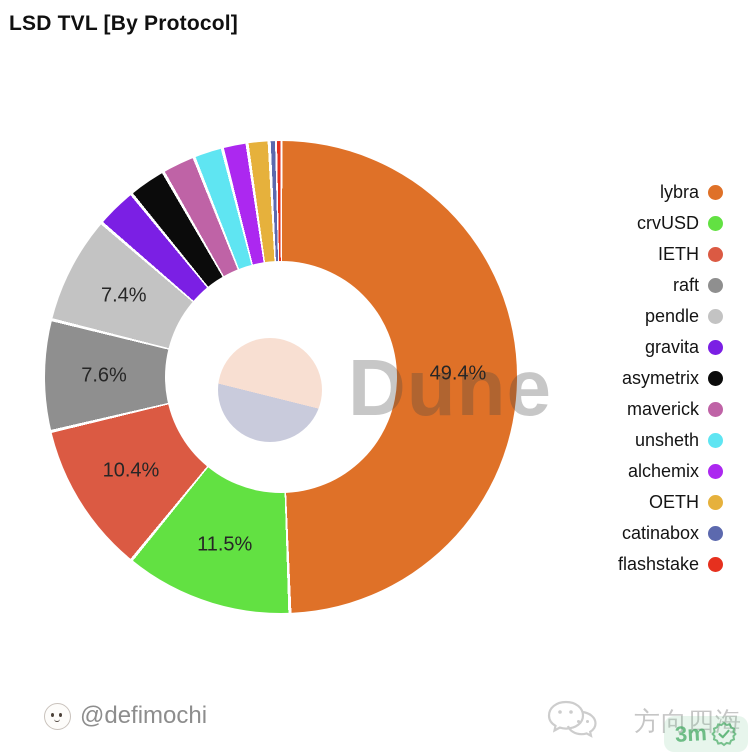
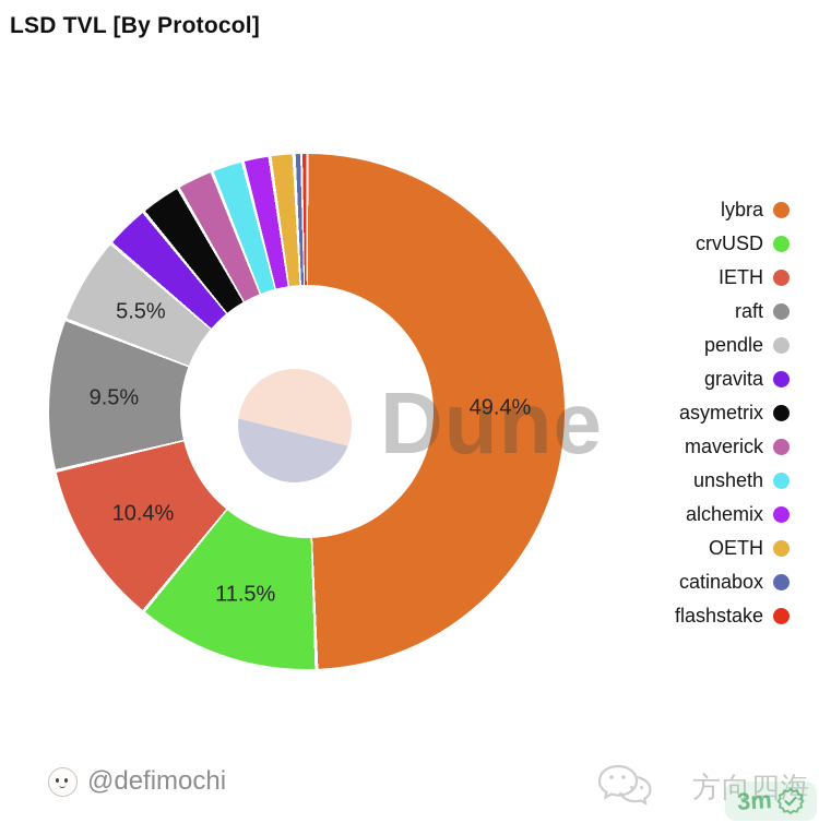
raft: 7.6% -> 9.5%
pendle: 7.4% -> 5.5%
